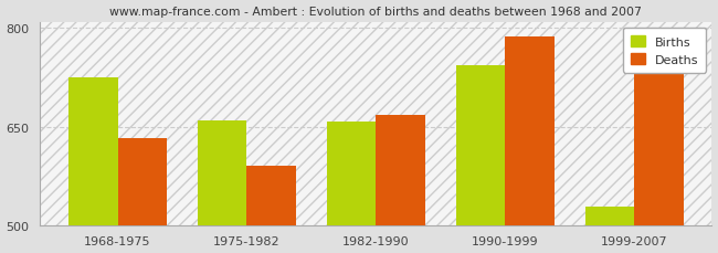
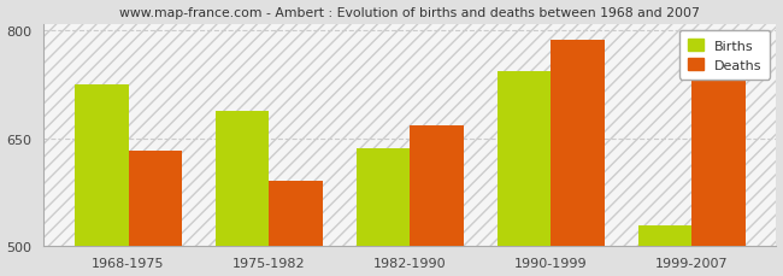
Births/1975-1982: 660 -> 688
Births/1982-1990: 658 -> 636
